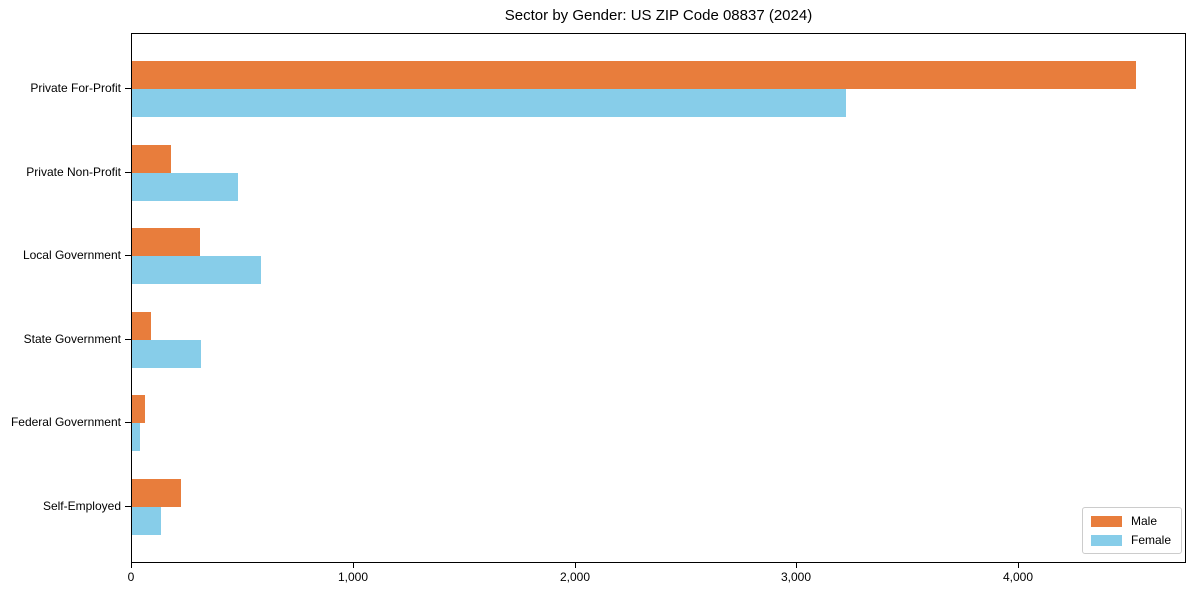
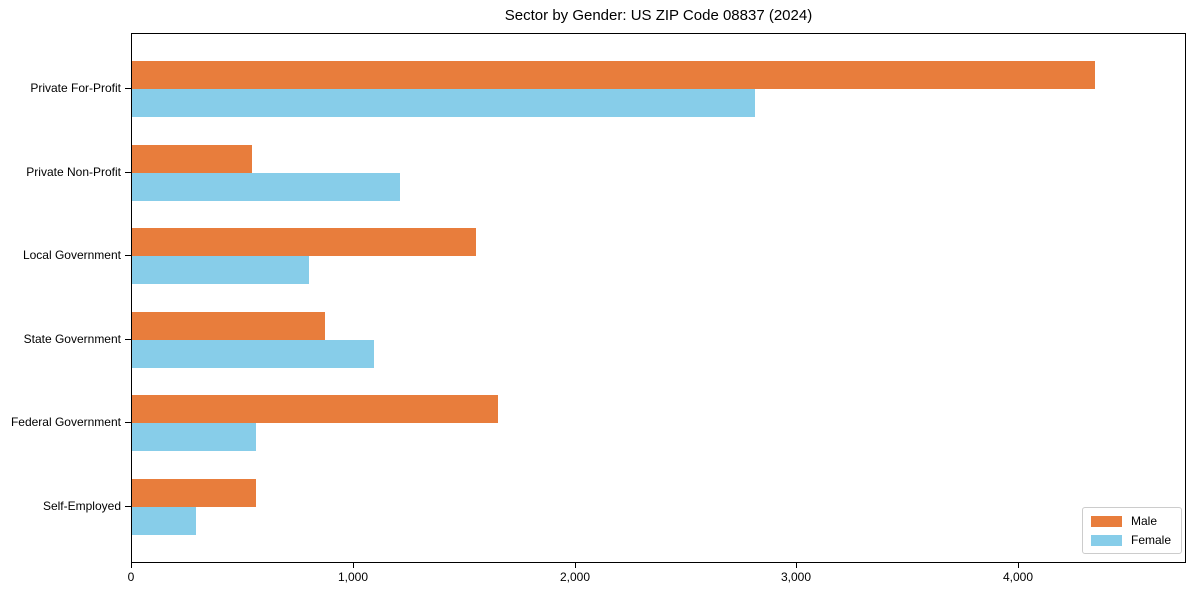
Male/Private For-Profit: 4520 -> 4340
Female/Private For-Profit: 3220 -> 2810
Male/Private Non-Profit: 180 -> 540
Female/Private Non-Profit: 480 -> 1210
Male/Local Government: 300 -> 1550
Female/Local Government: 580 -> 800
Male/State Government: 80 -> 870
Female/State Government: 310 -> 1090
Male/Federal Government: 60 -> 1650
Female/Federal Government: 40 -> 560
Male/Self-Employed: 220 -> 560
Female/Self-Employed: 130 -> 290
